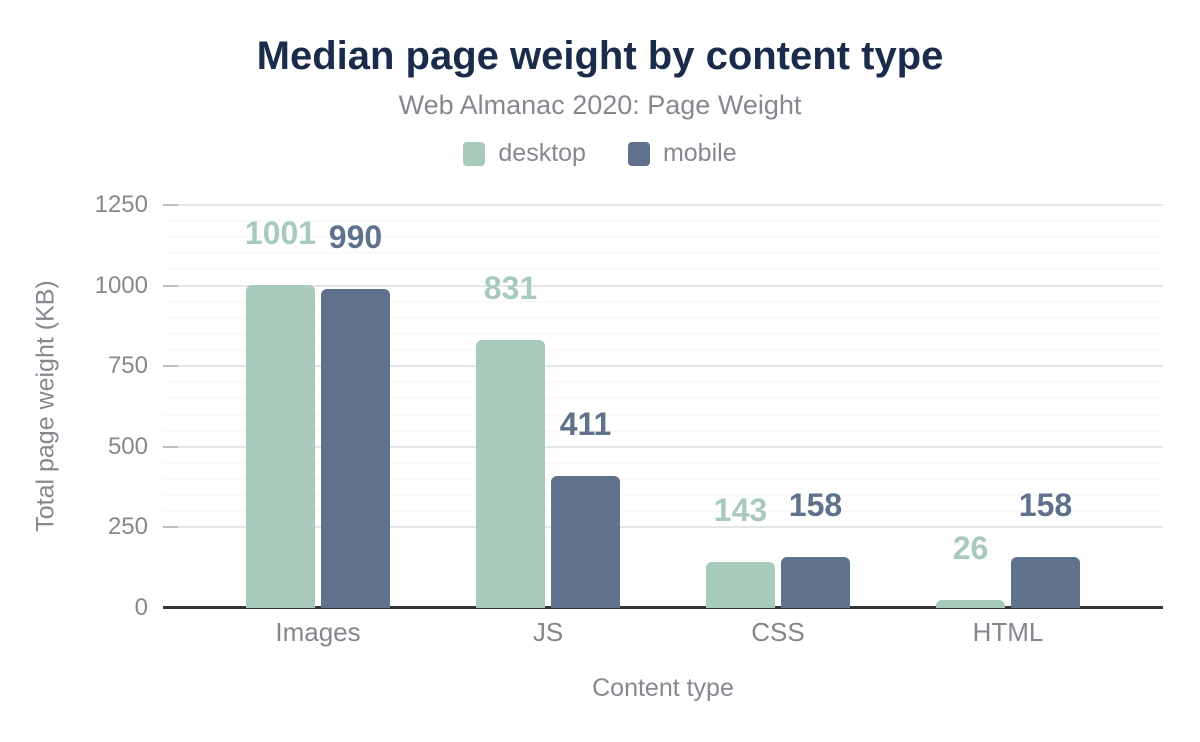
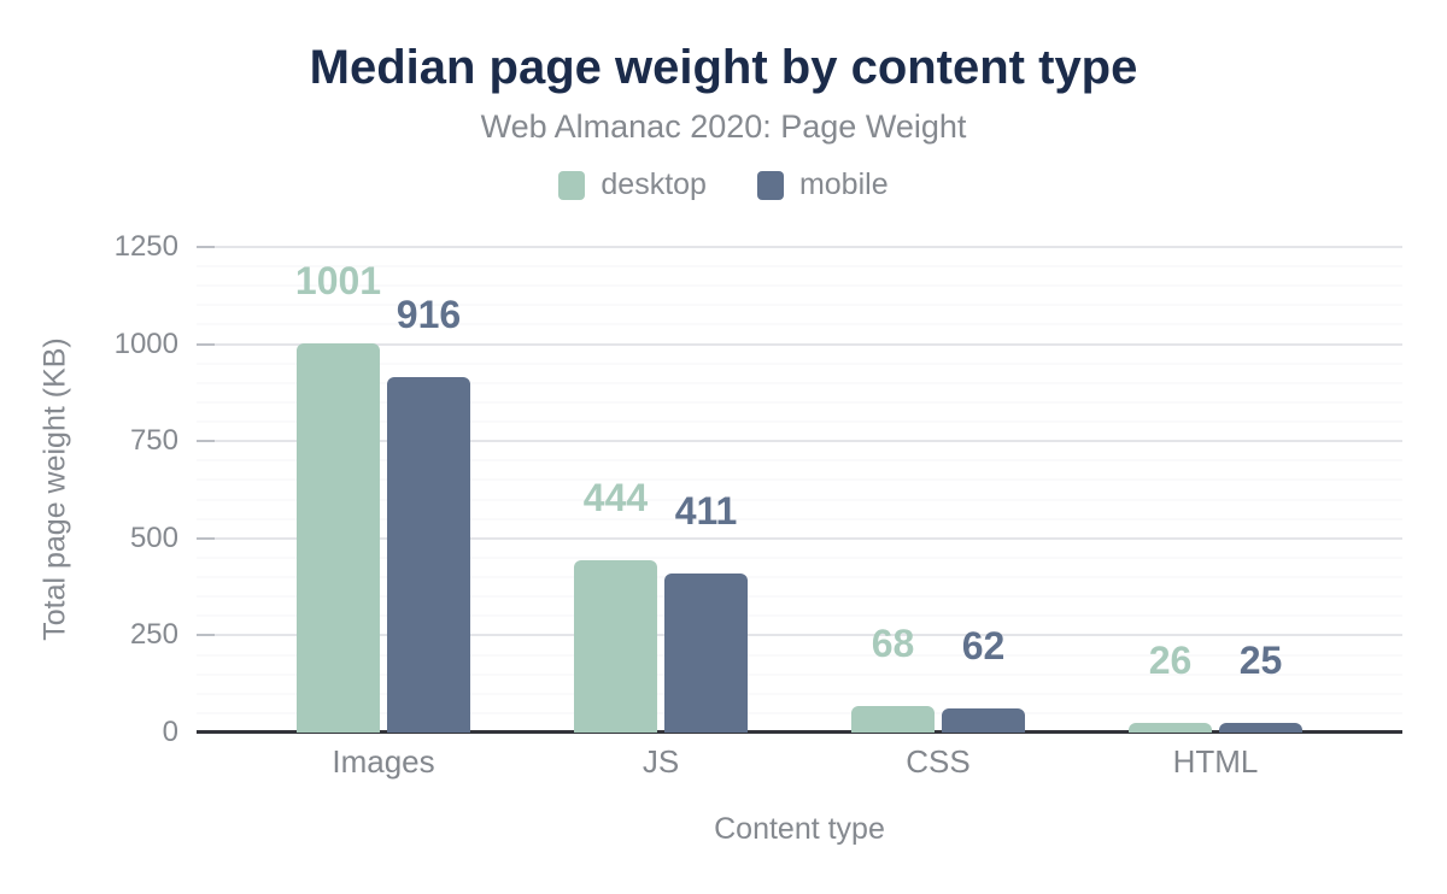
mobile/Images: 990 -> 916
desktop/JS: 831 -> 444
desktop/CSS: 143 -> 68
mobile/CSS: 158 -> 62
mobile/HTML: 158 -> 25
